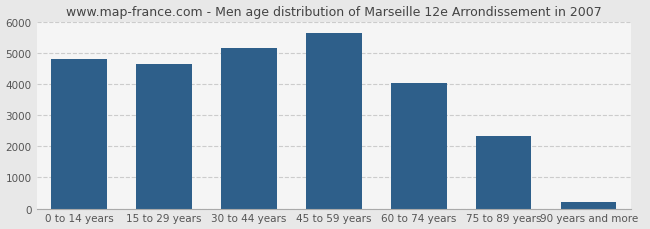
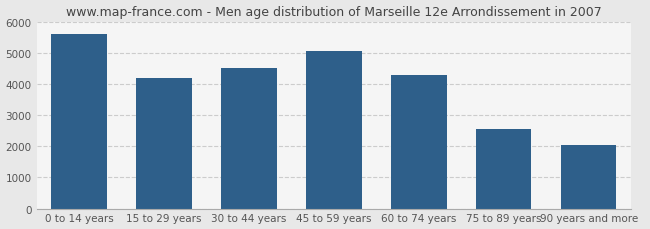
0 to 14 years: 4800 -> 5600
15 to 29 years: 4650 -> 4200
30 to 44 years: 5150 -> 4500
45 to 59 years: 5620 -> 5050
60 to 74 years: 4020 -> 4300
75 to 89 years: 2320 -> 2550
90 years and more: 200 -> 2050
